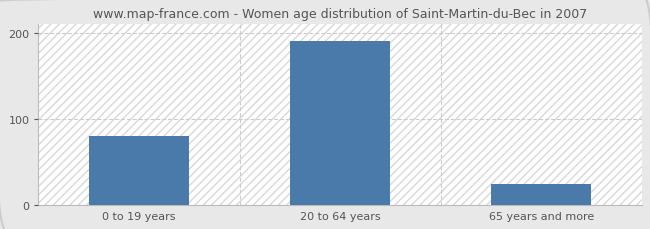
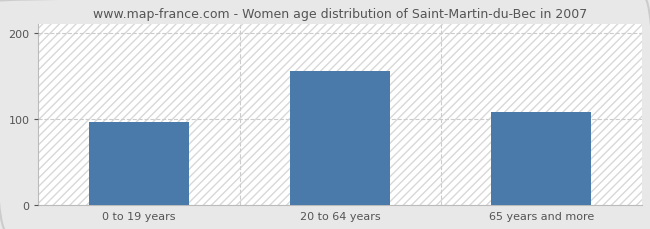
0 to 19 years: 80 -> 96
20 to 64 years: 191 -> 156
65 years and more: 25 -> 108
